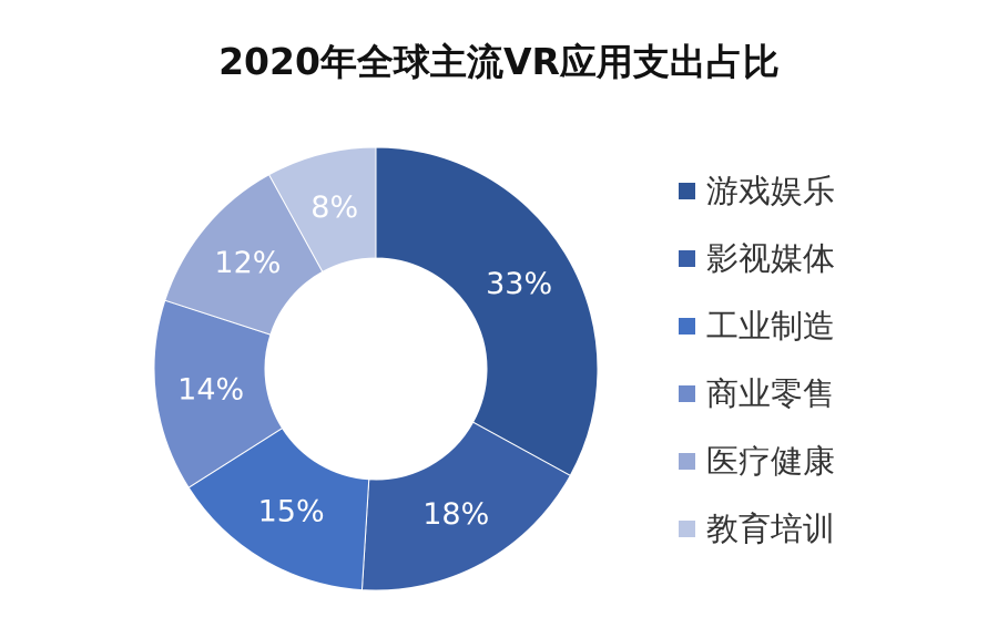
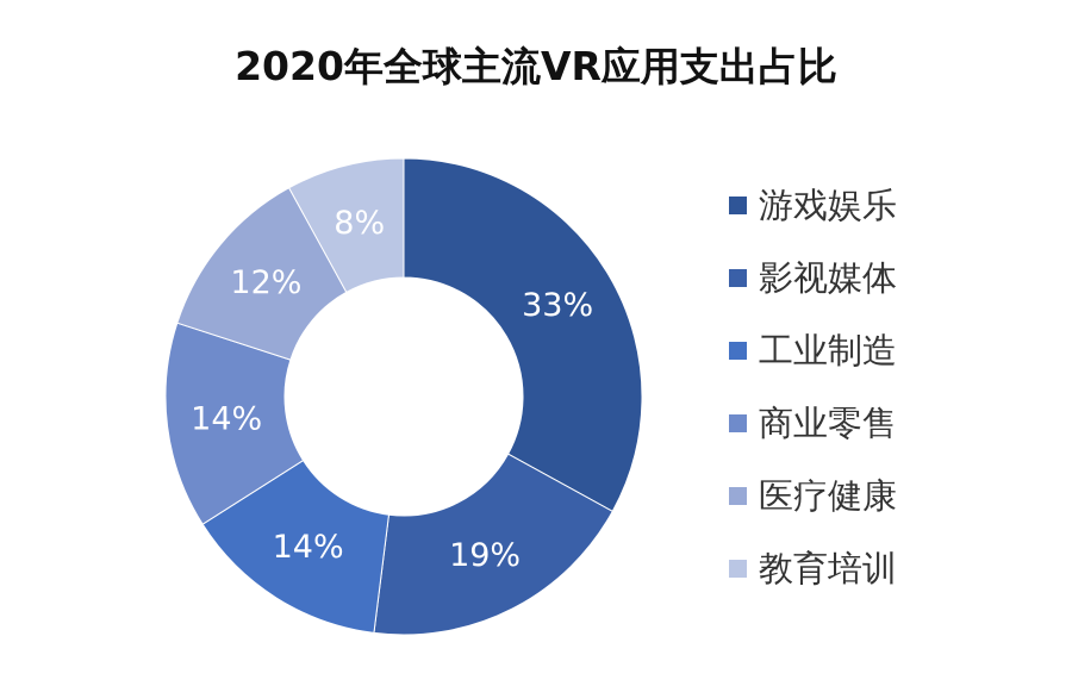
影视媒体: 18% -> 19%
工业制造: 15% -> 14%
